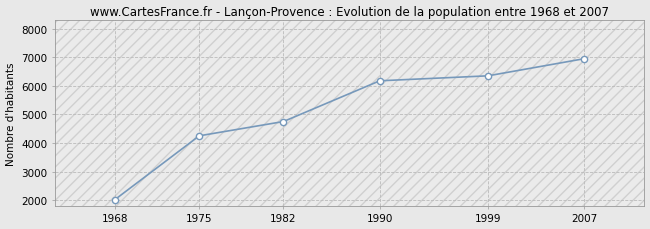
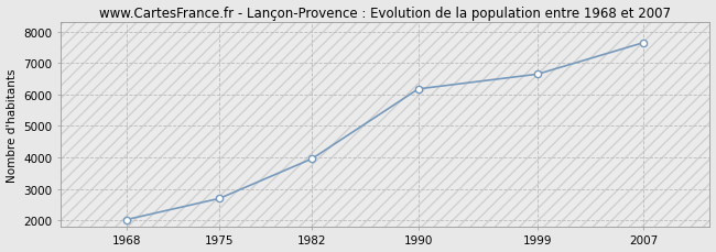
1975: 4250 -> 2690
1982: 4750 -> 3960
1999: 6350 -> 6650
2007: 6950 -> 7650
